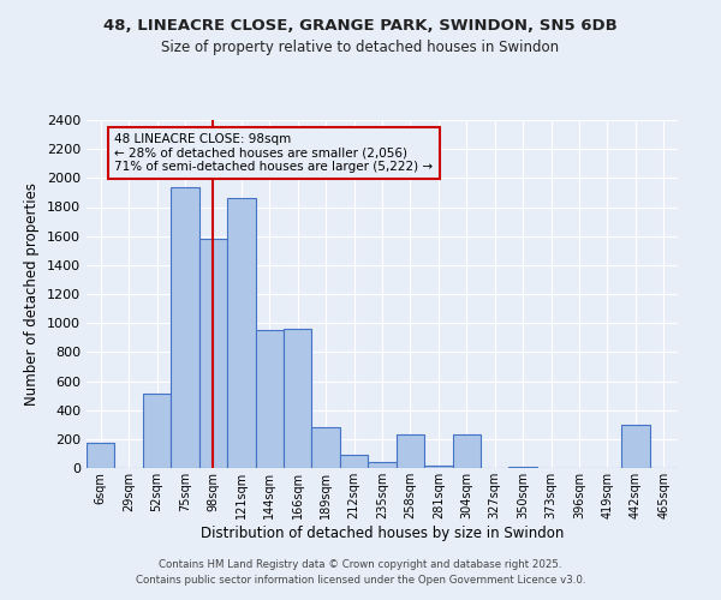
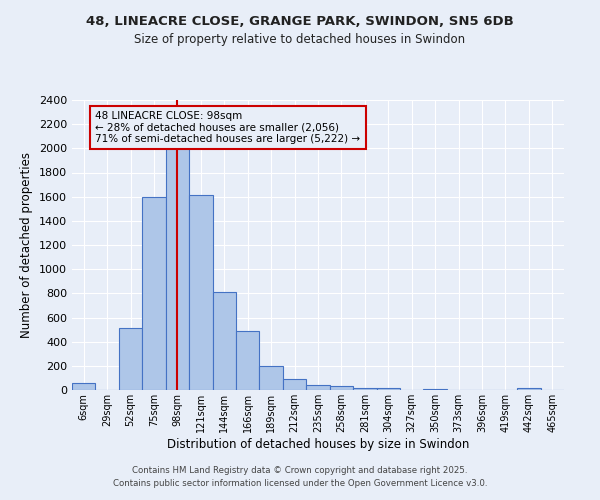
6sqm: 170 -> 60
75sqm: 1940 -> 1600
98sqm: 1580 -> 2000
121sqm: 1860 -> 1610
144sqm: 950 -> 810
166sqm: 960 -> 490
189sqm: 280 -> 200
258sqm: 230 -> 30
304sqm: 230 -> 20
442sqm: 300 -> 20
